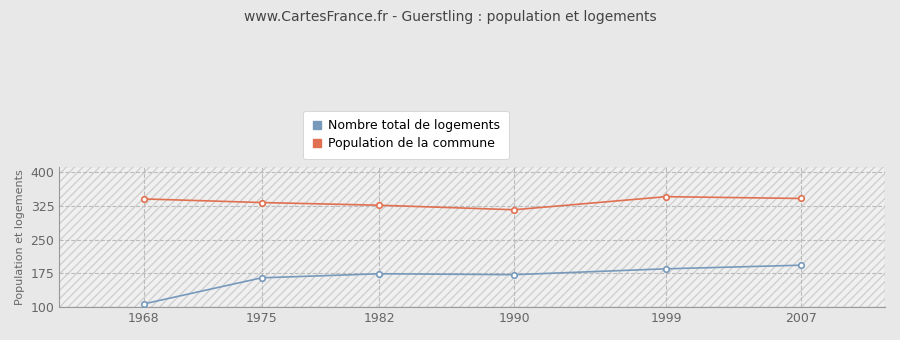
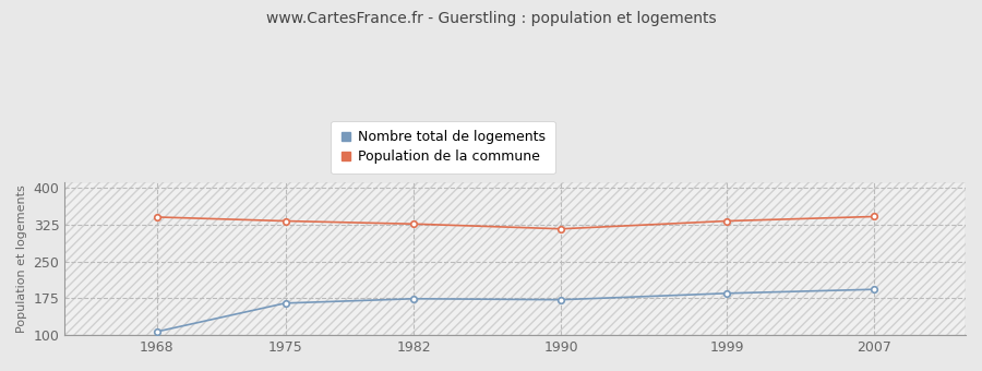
Population de la commune/1999: 345 -> 332
